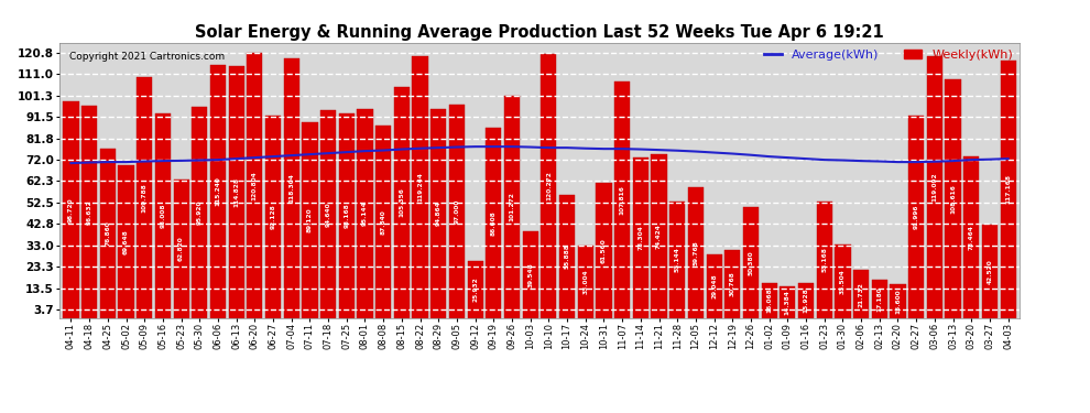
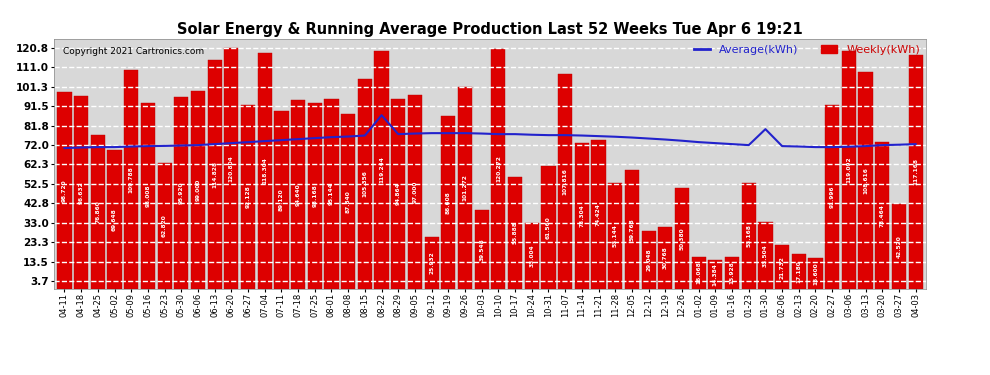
Weekly(kWh)/06-06: 115 -> 99
Average(kWh)/08-22: 77 -> 87
Average(kWh)/01-30: 72 -> 80
